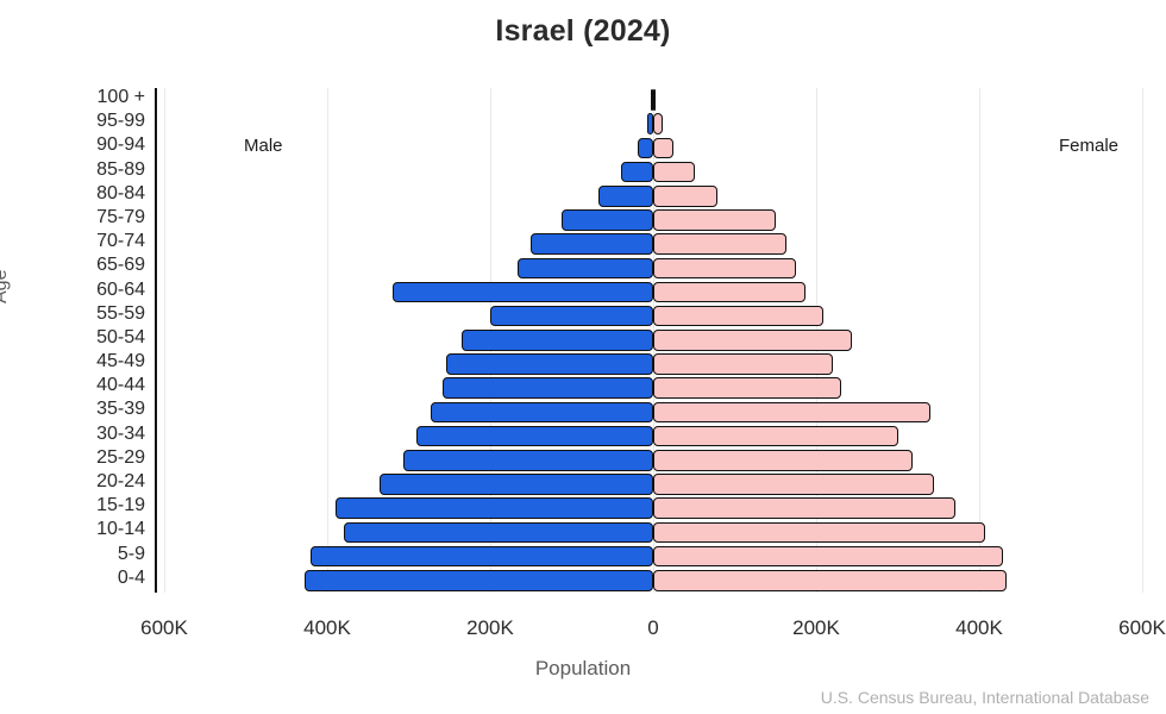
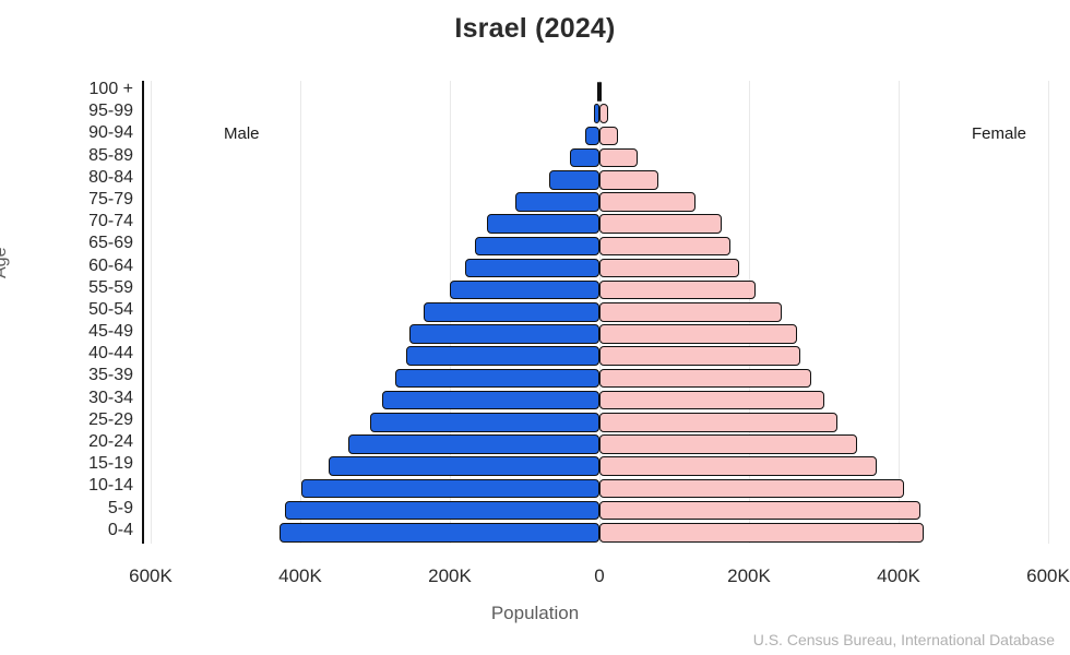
Female/75-79: 150K -> 130K
Male/60-64: 320K -> 180K
Female/45-49: 220K -> 260K
Female/40-44: 230K -> 270K
Female/35-39: 340K -> 280K
Male/15-19: 390K -> 360K
Male/10-14: 380K -> 400K
